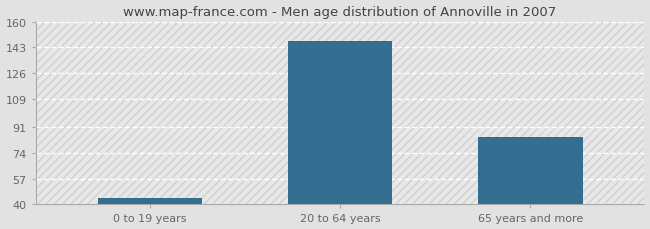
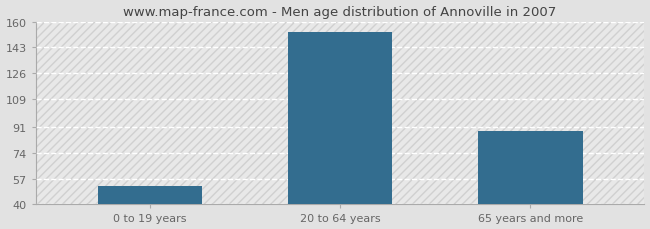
0 to 19 years: 44 -> 52
20 to 64 years: 147 -> 153
65 years and more: 84 -> 88
